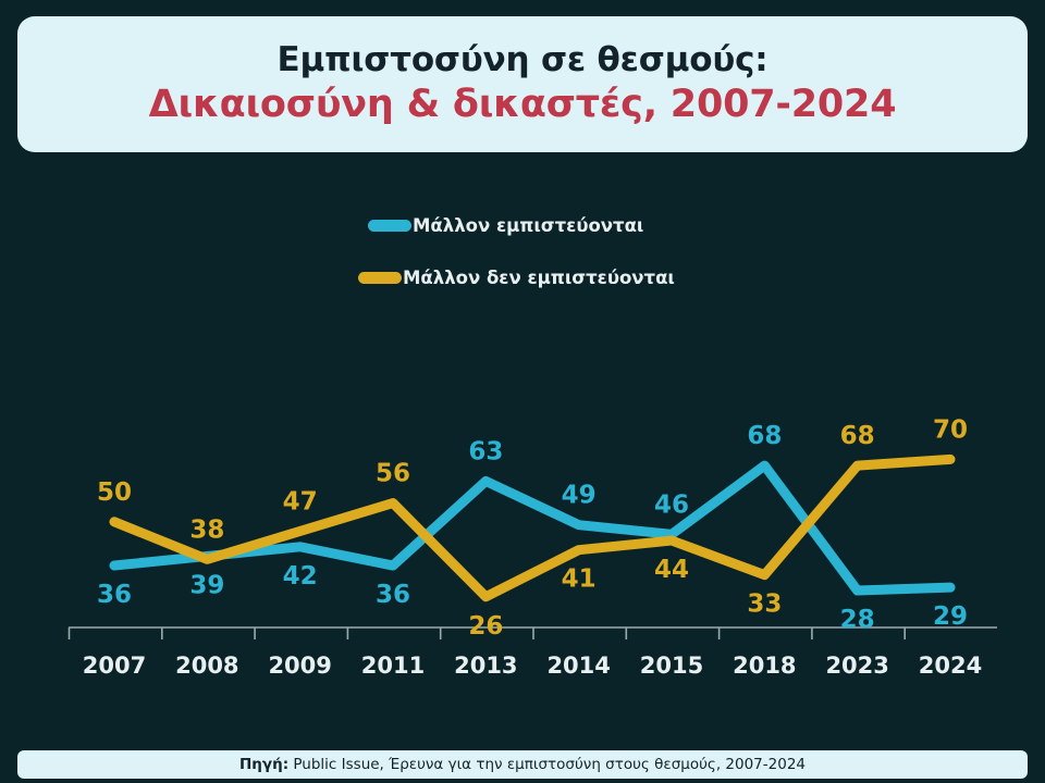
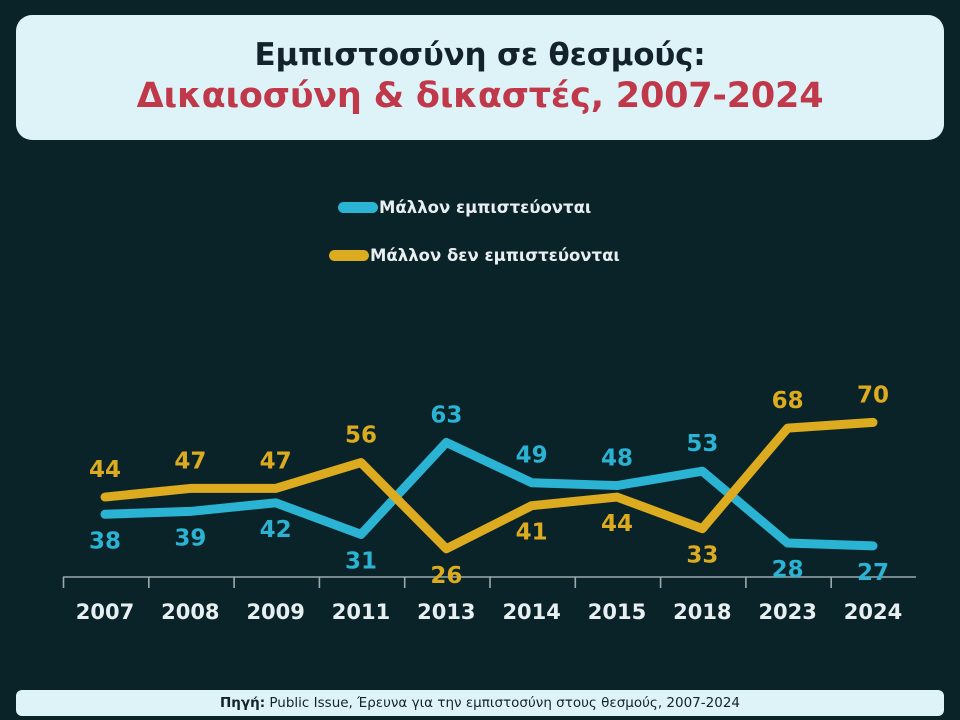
Μάλλον εμπιστεύονται/2007: 36 -> 38
Μάλλον δεν εμπιστεύονται/2007: 50 -> 44
Μάλλον δεν εμπιστεύονται/2008: 38 -> 47
Μάλλον εμπιστεύονται/2011: 36 -> 31
Μάλλον εμπιστεύονται/2015: 46 -> 48
Μάλλον εμπιστεύονται/2018: 68 -> 53
Μάλλον εμπιστεύονται/2024: 29 -> 27
